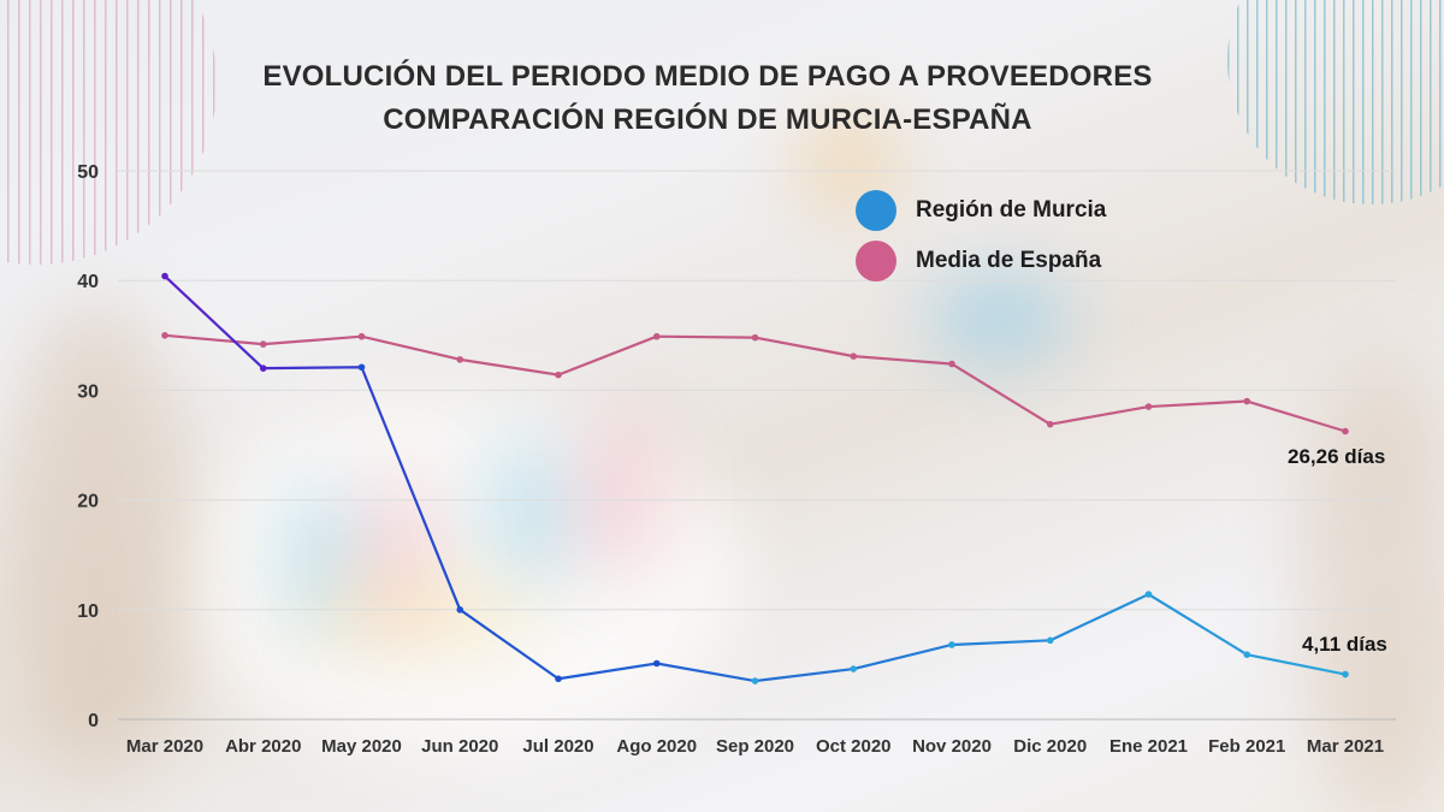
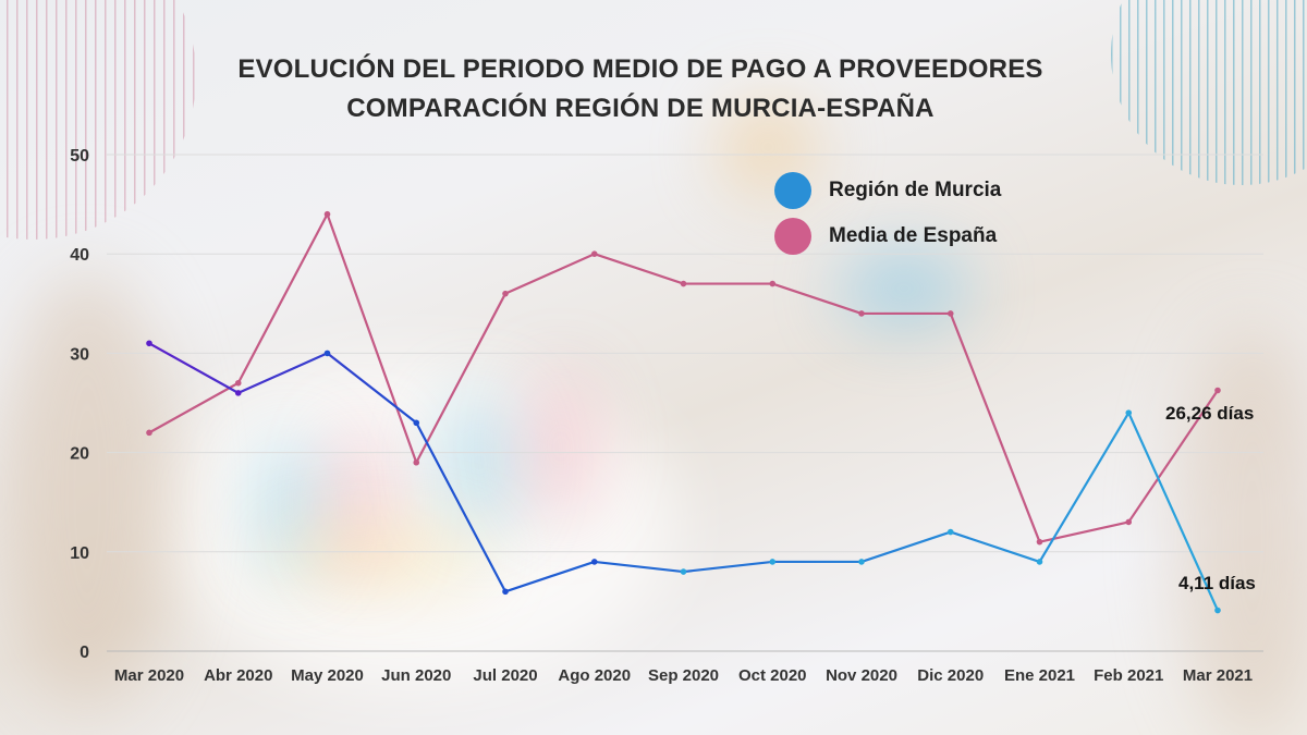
Región de Murcia/Mar 2020: 40 -> 31
Media de España/Mar 2020: 35 -> 22
Región de Murcia/Abr 2020: 32 -> 26
Media de España/Abr 2020: 34 -> 27
Región de Murcia/May 2020: 32 -> 30
Media de España/May 2020: 35 -> 44
Región de Murcia/Jun 2020: 10 -> 23
Media de España/Jun 2020: 33 -> 19
Región de Murcia/Jul 2020: 4 -> 6
Media de España/Jul 2020: 31 -> 36
Región de Murcia/Ago 2020: 5 -> 9
Media de España/Ago 2020: 35 -> 40
Región de Murcia/Sep 2020: 4 -> 8
Media de España/Sep 2020: 35 -> 37
Región de Murcia/Oct 2020: 5 -> 9
Media de España/Oct 2020: 33 -> 37
Región de Murcia/Nov 2020: 7 -> 9
Media de España/Nov 2020: 32 -> 34
Región de Murcia/Dic 2020: 7 -> 12
Media de España/Dic 2020: 27 -> 34
Región de Murcia/Ene 2021: 11 -> 9
Media de España/Ene 2021: 28 -> 11
Región de Murcia/Feb 2021: 6 -> 24
Media de España/Feb 2021: 29 -> 13
